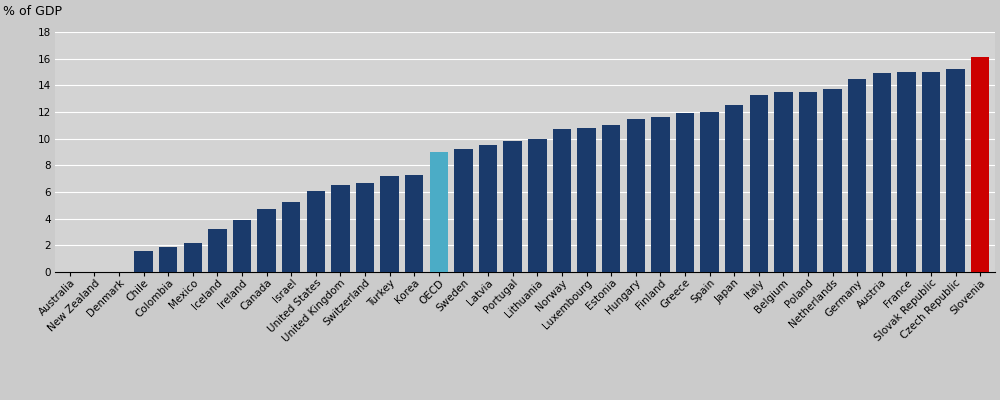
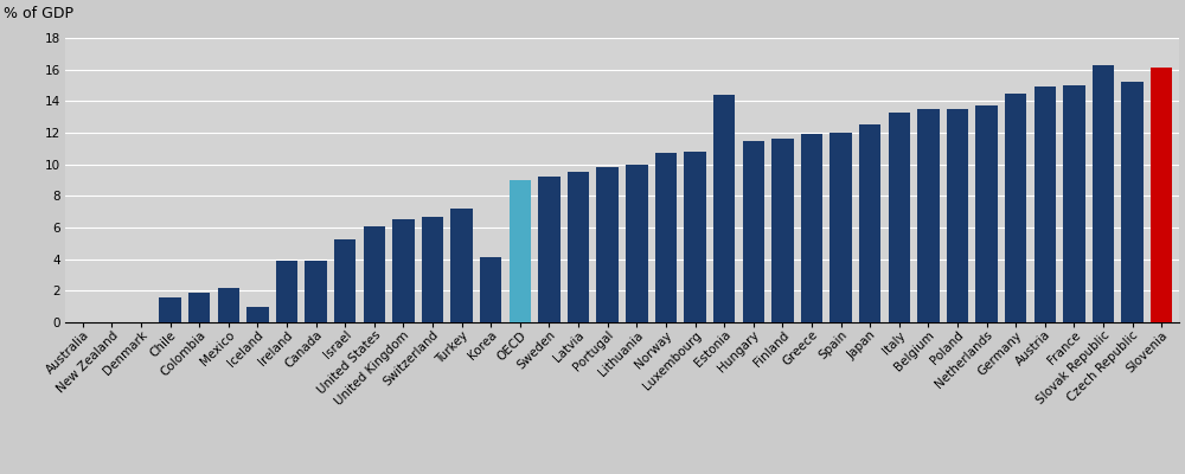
Iceland: 3.2 -> 1.0
Canada: 4.7 -> 3.9
Korea: 7.3 -> 4.1
Estonia: 11.0 -> 14.4
Slovak Republic: 15.0 -> 16.3
